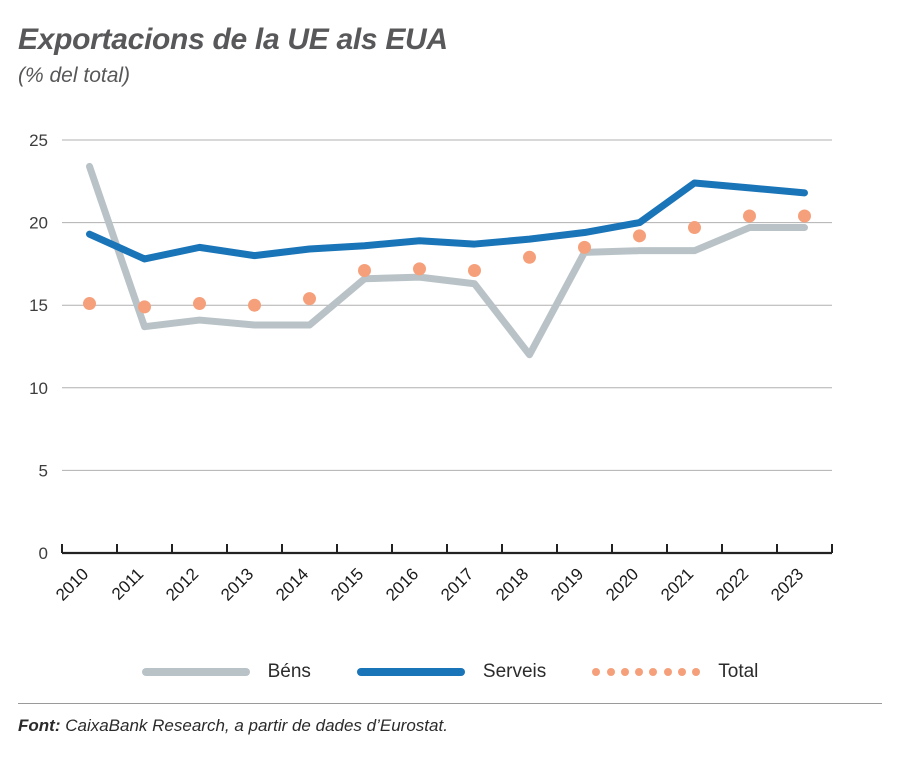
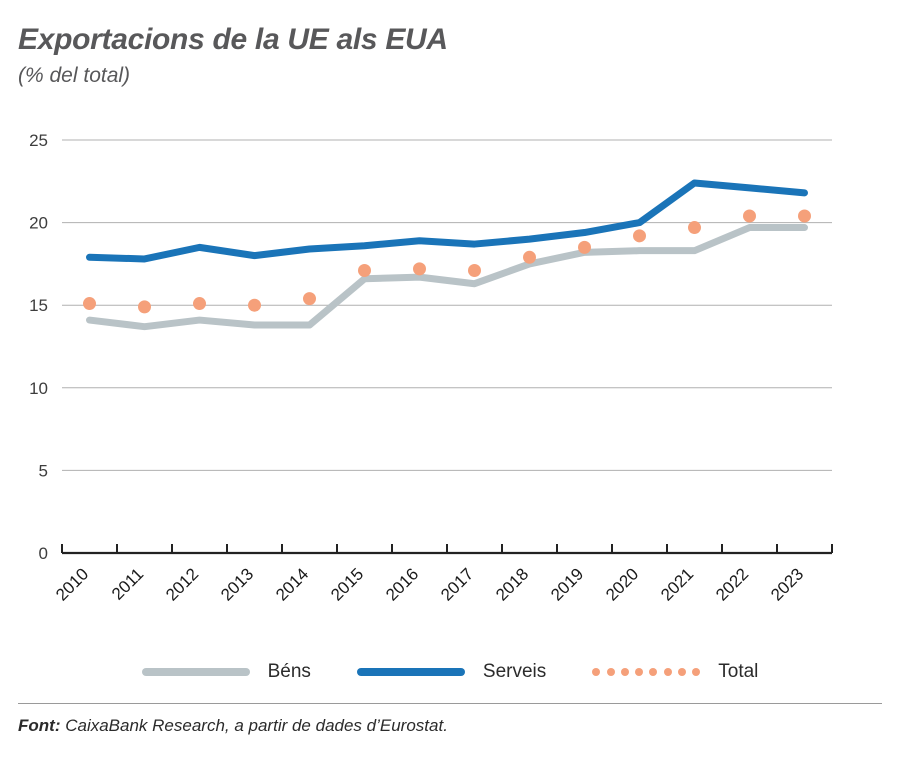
Béns/2010: 23.4 -> 14.1
Serveis/2010: 19.3 -> 17.9
Béns/2018: 12.0 -> 17.5
